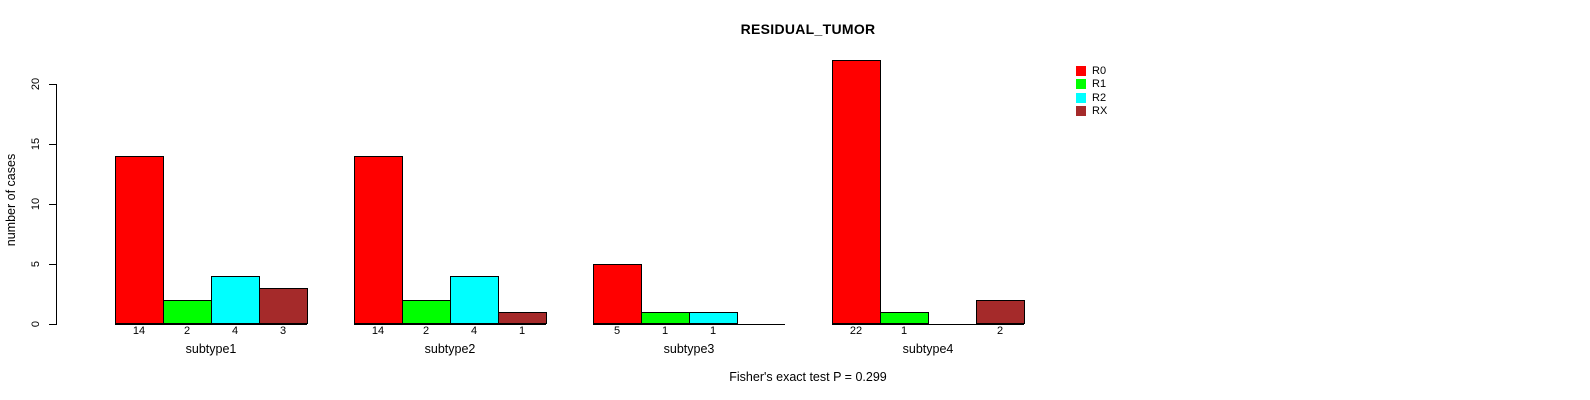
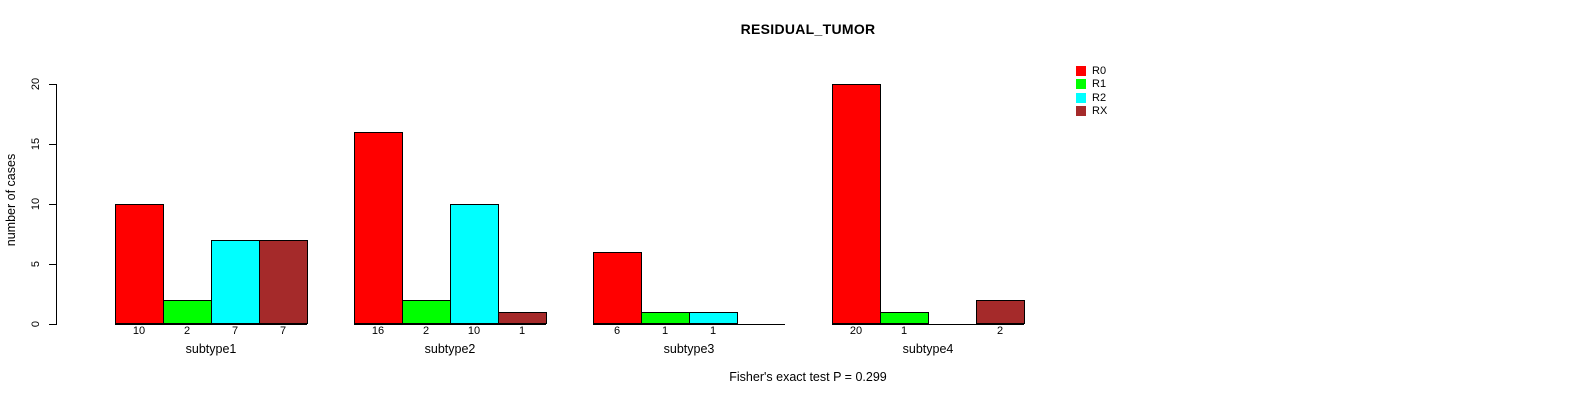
R0/subtype1: 14 -> 10
R2/subtype1: 4 -> 7
RX/subtype1: 3 -> 7
R0/subtype2: 14 -> 16
R2/subtype2: 4 -> 10
R0/subtype3: 5 -> 6
R0/subtype4: 22 -> 20
